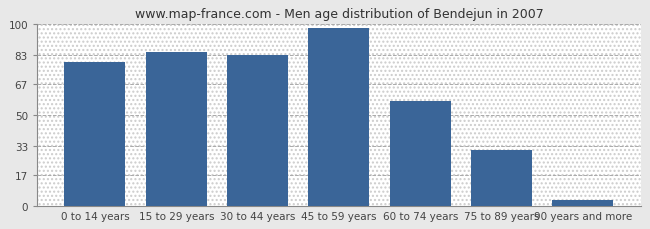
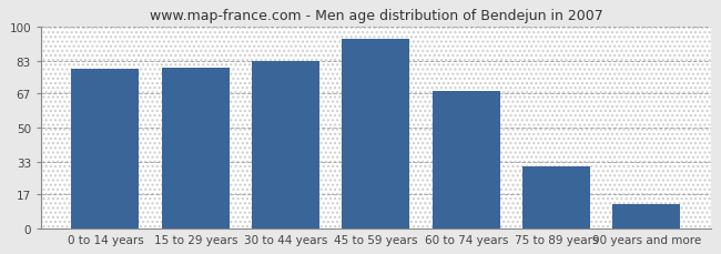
15 to 29 years: 85 -> 80
45 to 59 years: 98 -> 94
60 to 74 years: 58 -> 68
90 years and more: 3 -> 12
